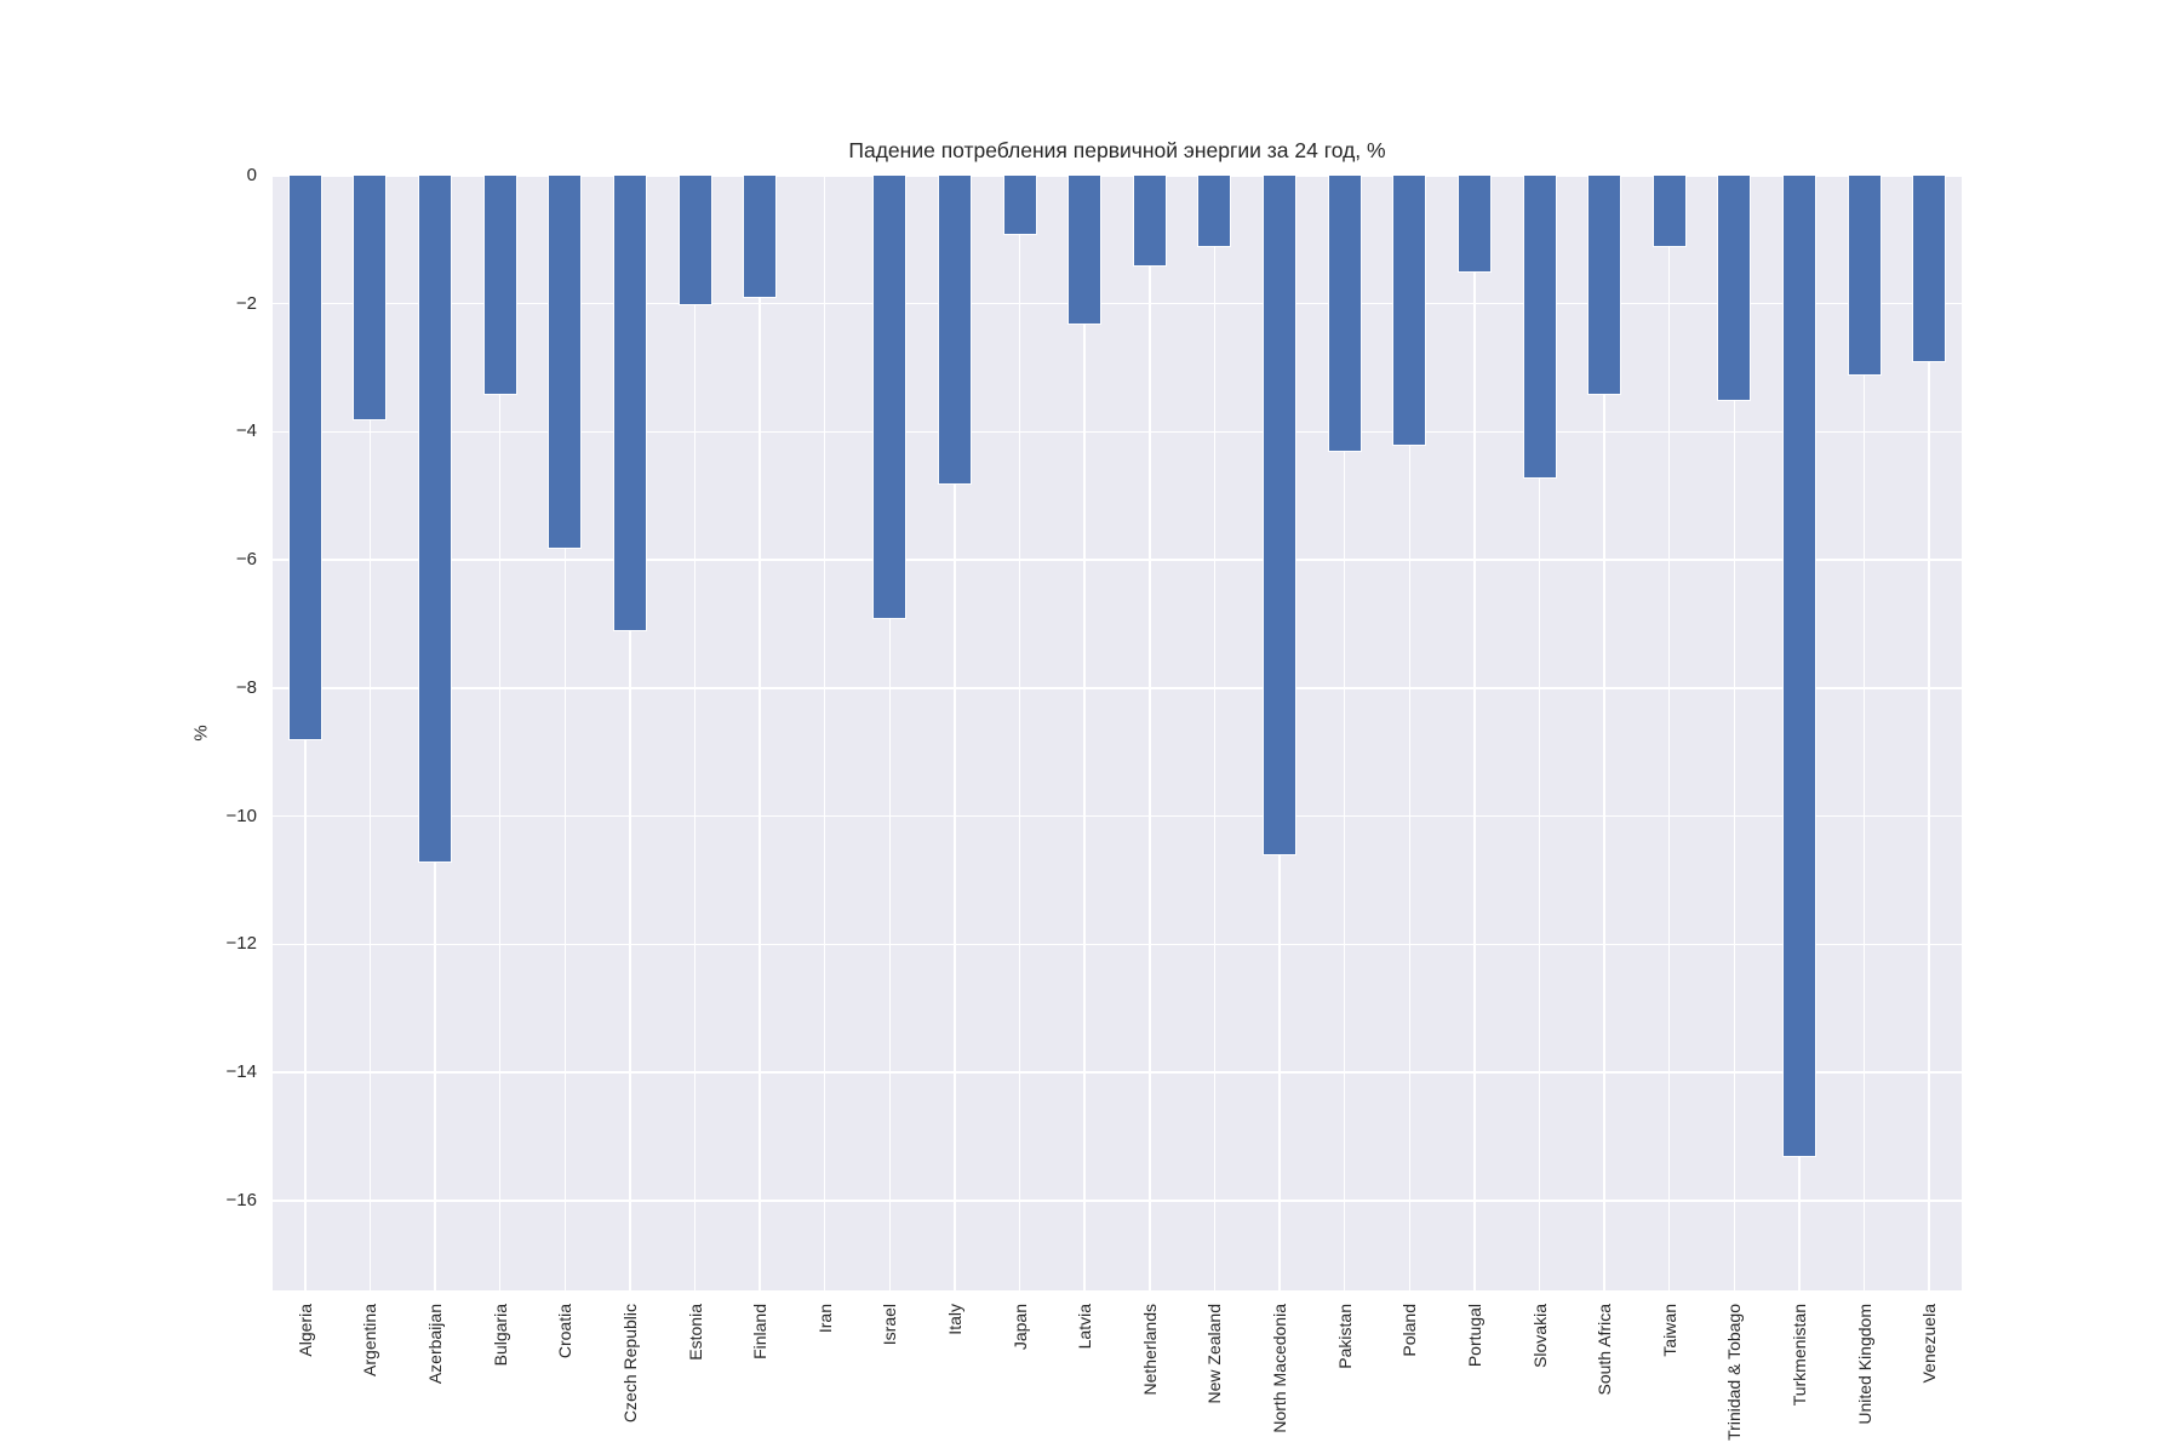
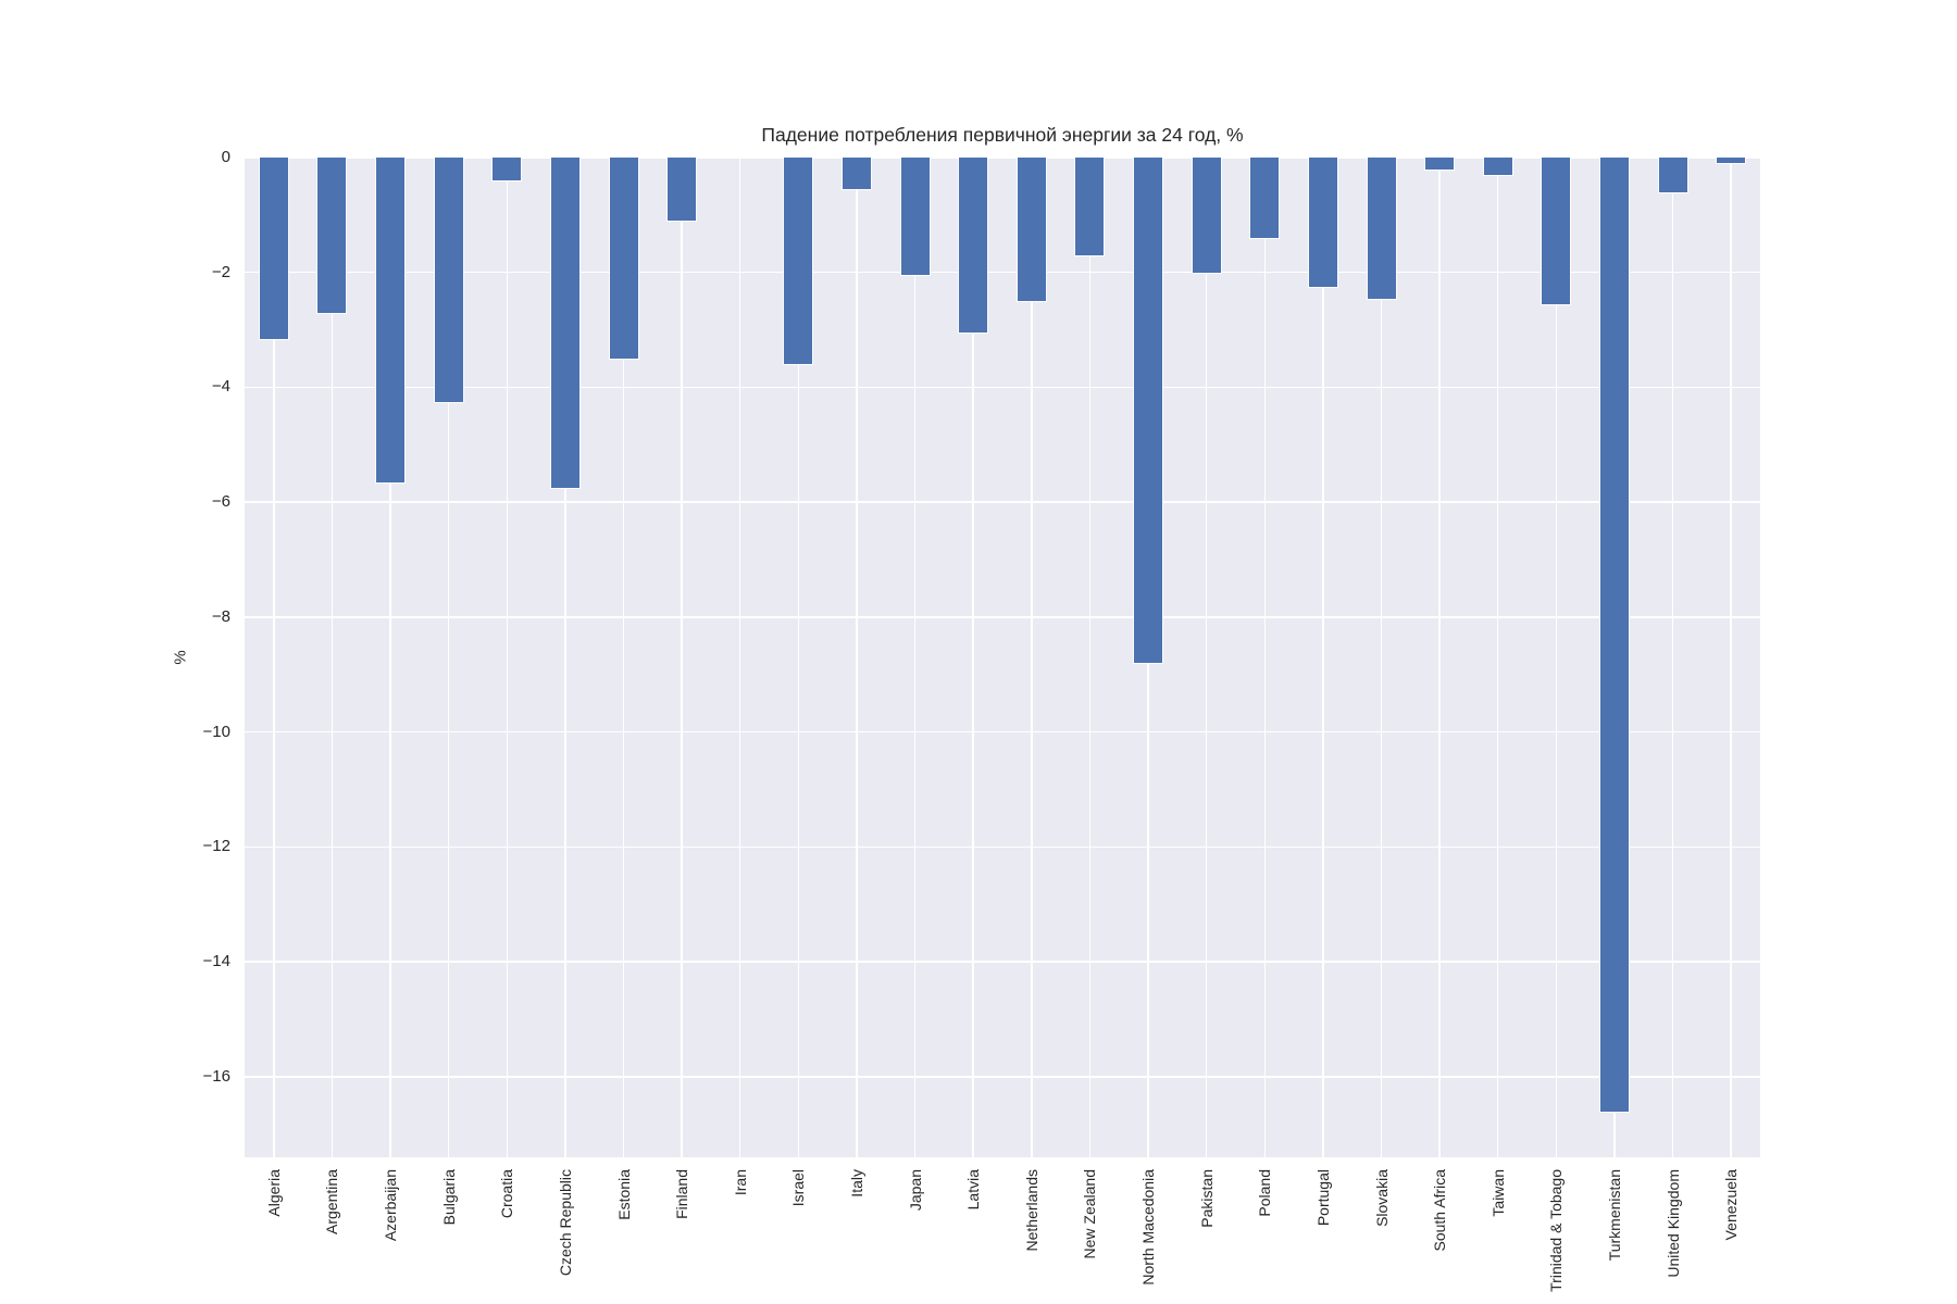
Algeria: -8.8 -> -3.1
Argentina: -3.8 -> -2.7
Azerbaijan: -10.7 -> -5.7
Bulgaria: -3.4 -> -4.2
Croatia: -5.8 -> -0.4
Czech Republic: -7.1 -> -5.8
Estonia: -2.0 -> -3.5
Finland: -1.9 -> -1.1
Israel: -6.9 -> -3.6
Italy: -4.8 -> -0.6
Japan: -0.9 -> -2.0
Latvia: -2.3 -> -3.0
Netherlands: -1.4 -> -2.5
New Zealand: -1.1 -> -1.7
North Macedonia: -10.6 -> -8.8
Pakistan: -4.3 -> -2.0
Poland: -4.2 -> -1.4
Portugal: -1.5 -> -2.2
Slovakia: -4.7 -> -2.5
South Africa: -3.4 -> -0.2
Taiwan: -1.1 -> -0.3
Trinidad & Tobago: -3.5 -> -2.5
Turkmenistan: -15.3 -> -16.6
United Kingdom: -3.1 -> -0.6
Venezuela: -2.9 -> -0.1
